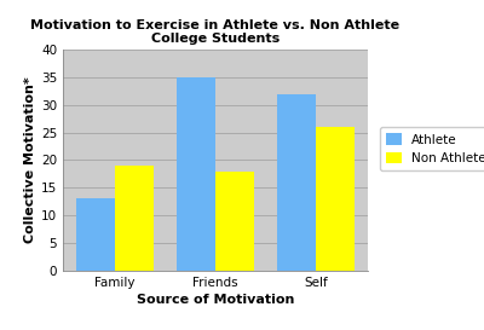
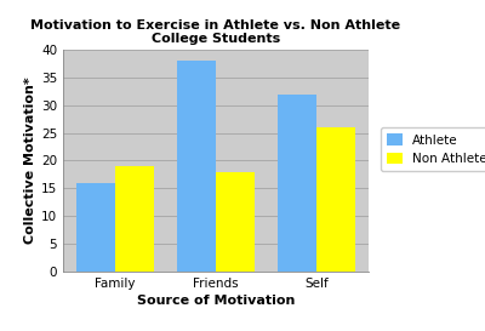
Athlete/Family: 13 -> 16
Athlete/Friends: 35 -> 38
